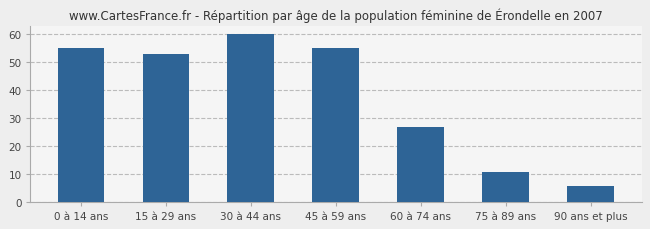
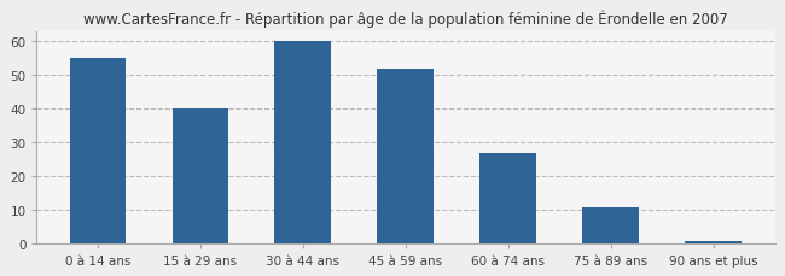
15 à 29 ans: 53 -> 40
45 à 59 ans: 55 -> 52
90 ans et plus: 6 -> 1
